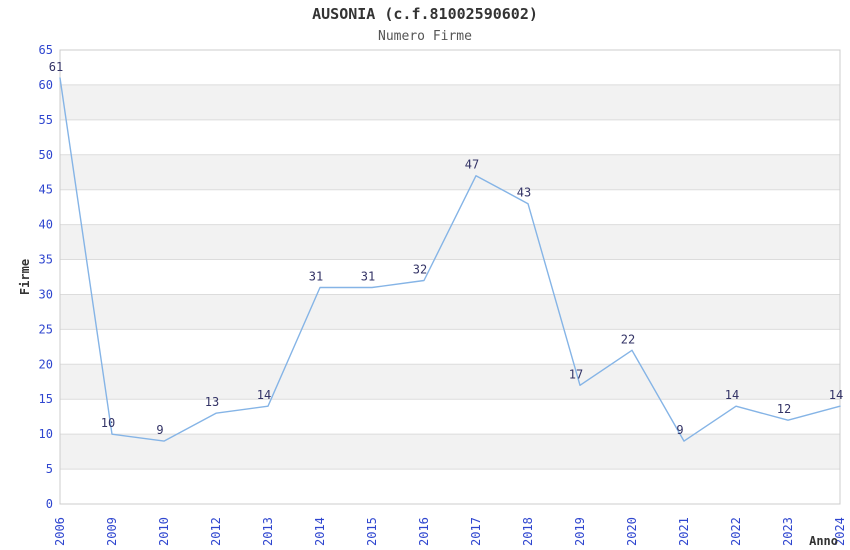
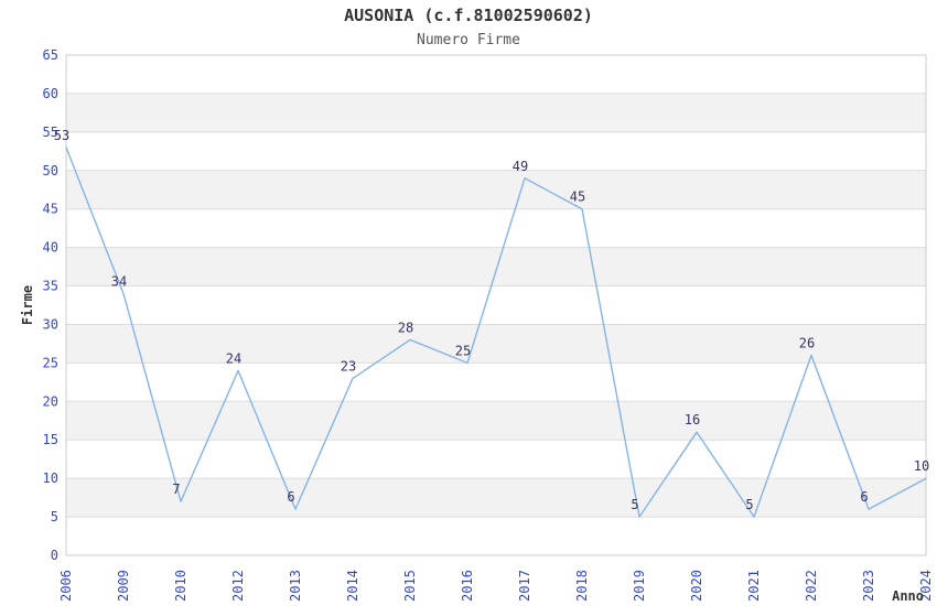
2006: 61 -> 53
2009: 10 -> 34
2010: 9 -> 7
2012: 13 -> 24
2013: 14 -> 6
2014: 31 -> 23
2015: 31 -> 28
2016: 32 -> 25
2017: 47 -> 49
2018: 43 -> 45
2019: 17 -> 5
2020: 22 -> 16
2021: 9 -> 5
2022: 14 -> 26
2023: 12 -> 6
2024: 14 -> 10
